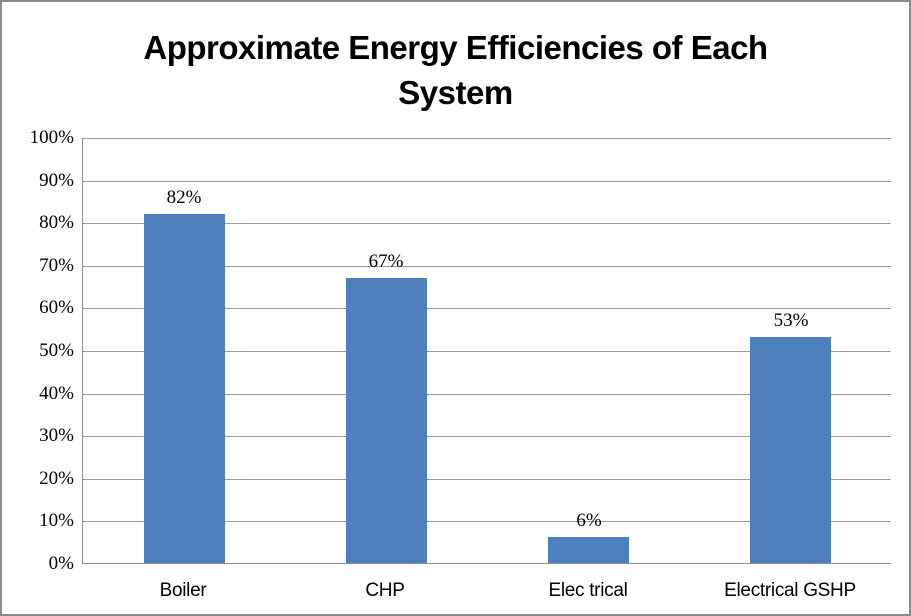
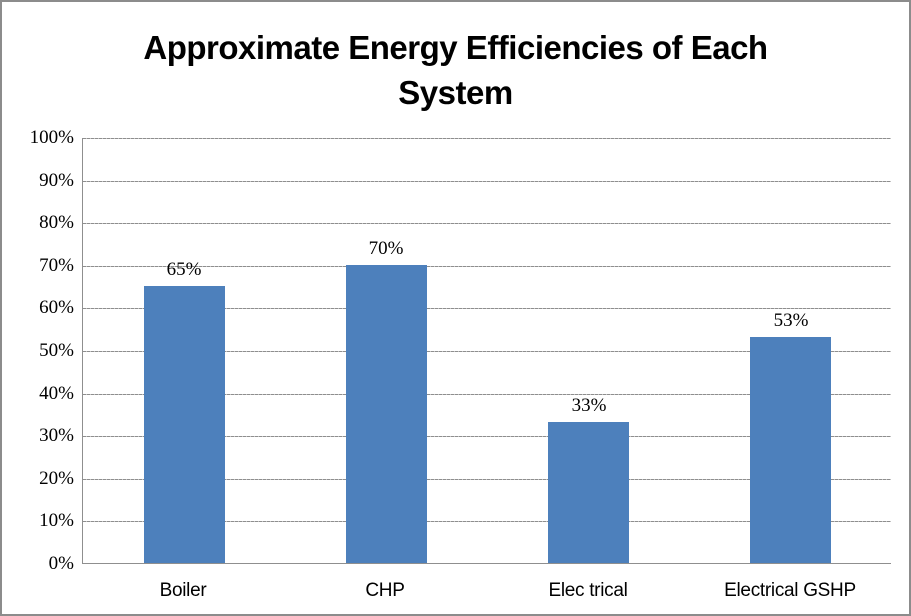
Boiler: 82% -> 65%
CHP: 67% -> 70%
Elec trical: 6% -> 33%
